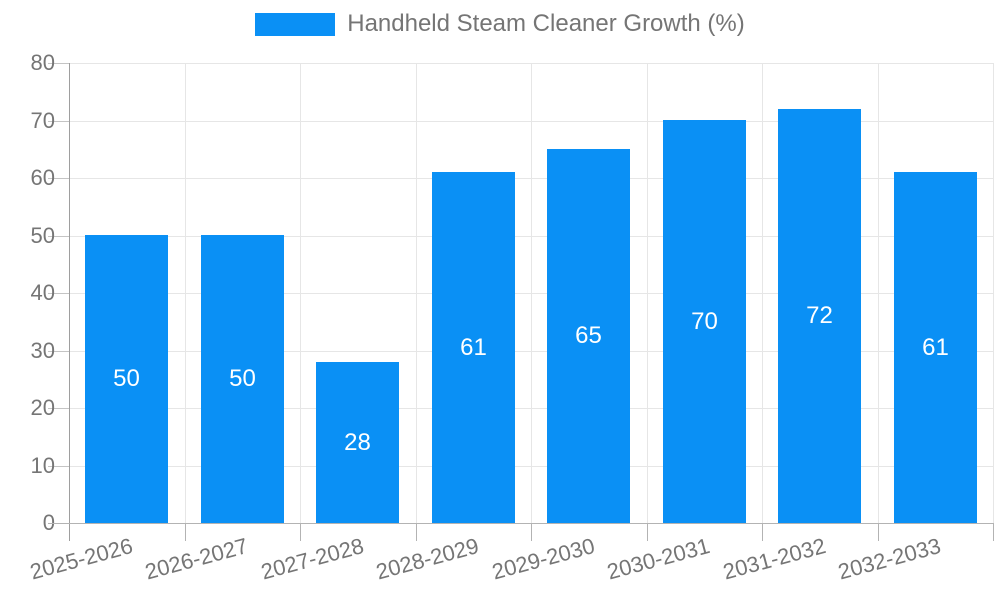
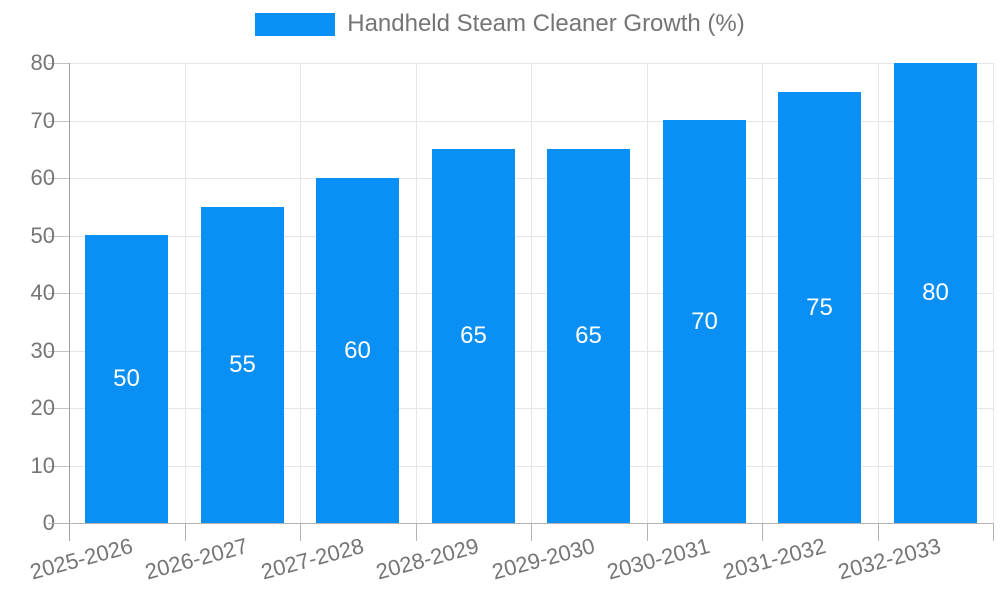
2026-2027: 50 -> 55
2027-2028: 28 -> 60
2028-2029: 61 -> 65
2031-2032: 72 -> 75
2032-2033: 61 -> 80
